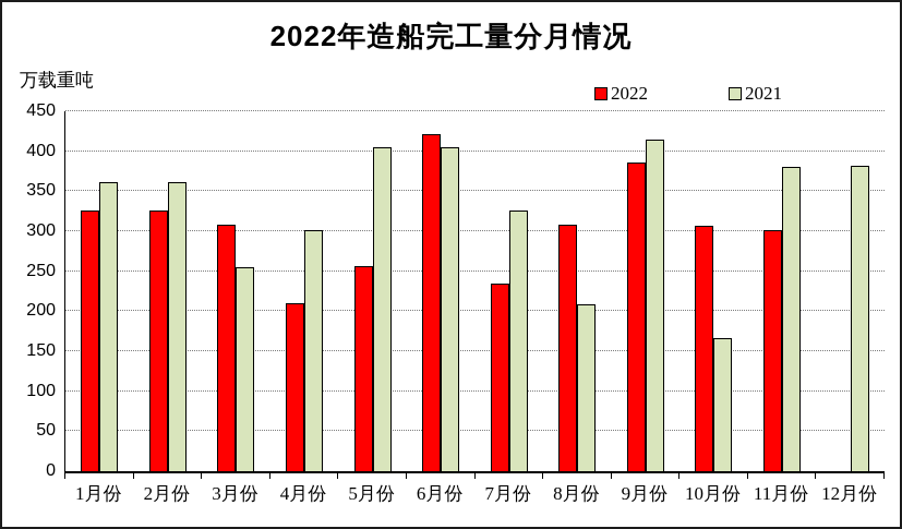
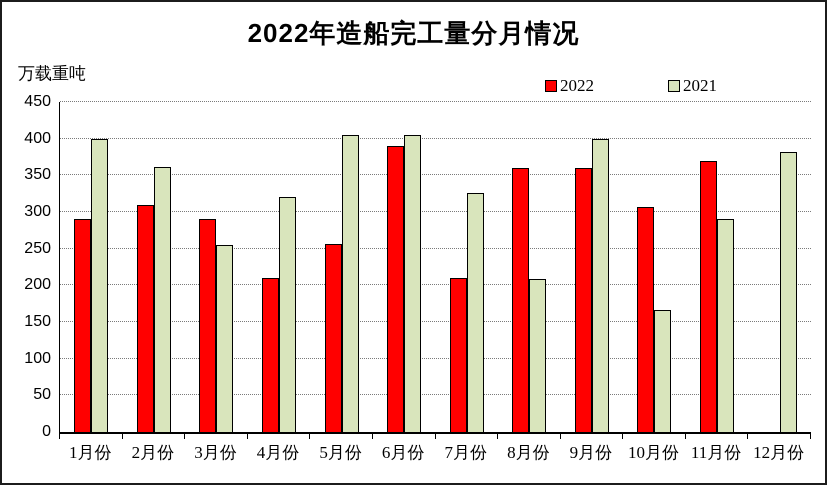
2022/1月份: 330 -> 290
2021/1月份: 360 -> 400
2022/2月份: 330 -> 310
2022/3月份: 310 -> 290
2021/4月份: 300 -> 320
2022/6月份: 420 -> 390
2022/7月份: 240 -> 210
2022/8月份: 310 -> 360
2022/9月份: 390 -> 360
2021/9月份: 410 -> 400
2022/11月份: 300 -> 370
2021/11月份: 380 -> 290
